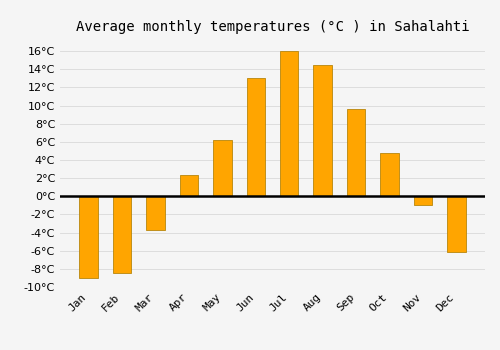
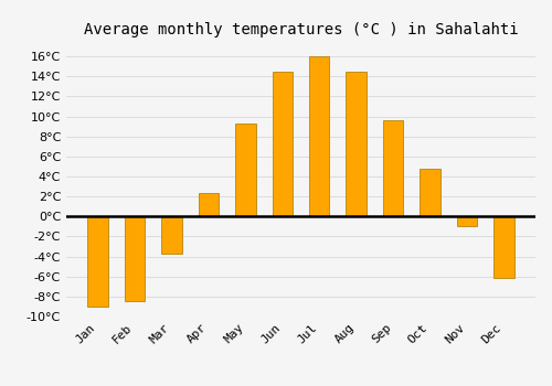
May: 6.2°C -> 9.3°C
Jun: 13.0°C -> 14.5°C
